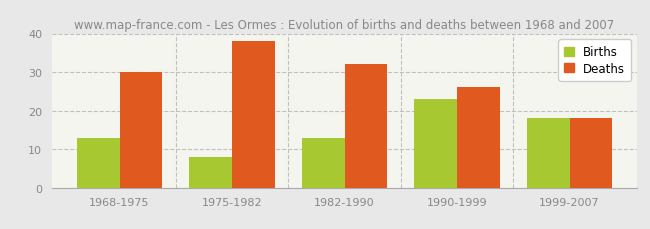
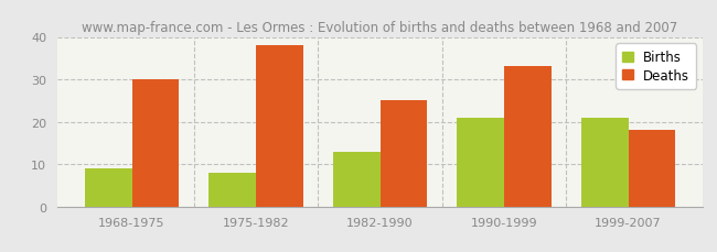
Births/1968-1975: 13 -> 9
Deaths/1982-1990: 32 -> 25
Births/1990-1999: 23 -> 21
Deaths/1990-1999: 26 -> 33
Births/1999-2007: 18 -> 21
